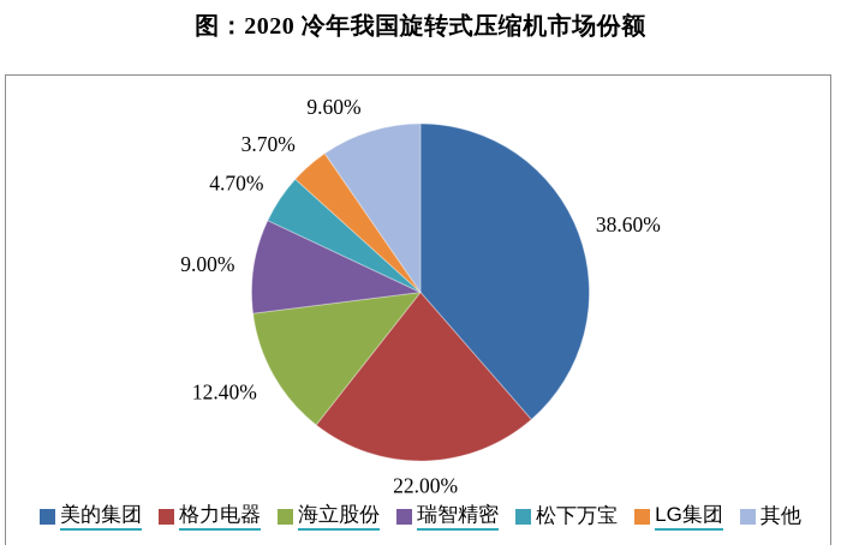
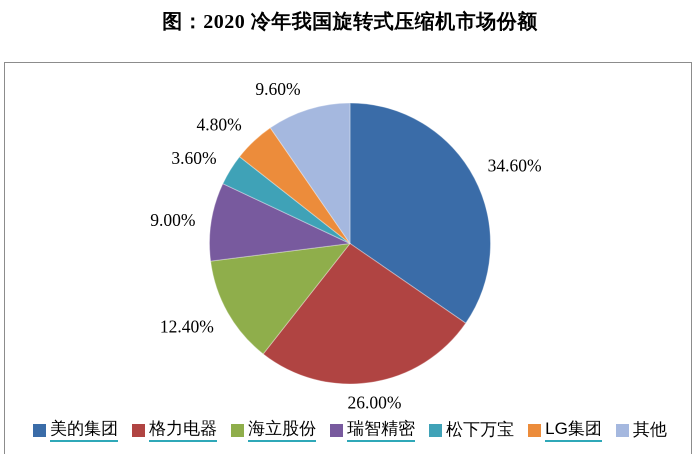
美的集团: 38.60% -> 34.60%
格力电器: 22.00% -> 26.00%
松下万宝: 4.70% -> 3.60%
LG集团: 3.70% -> 4.80%
